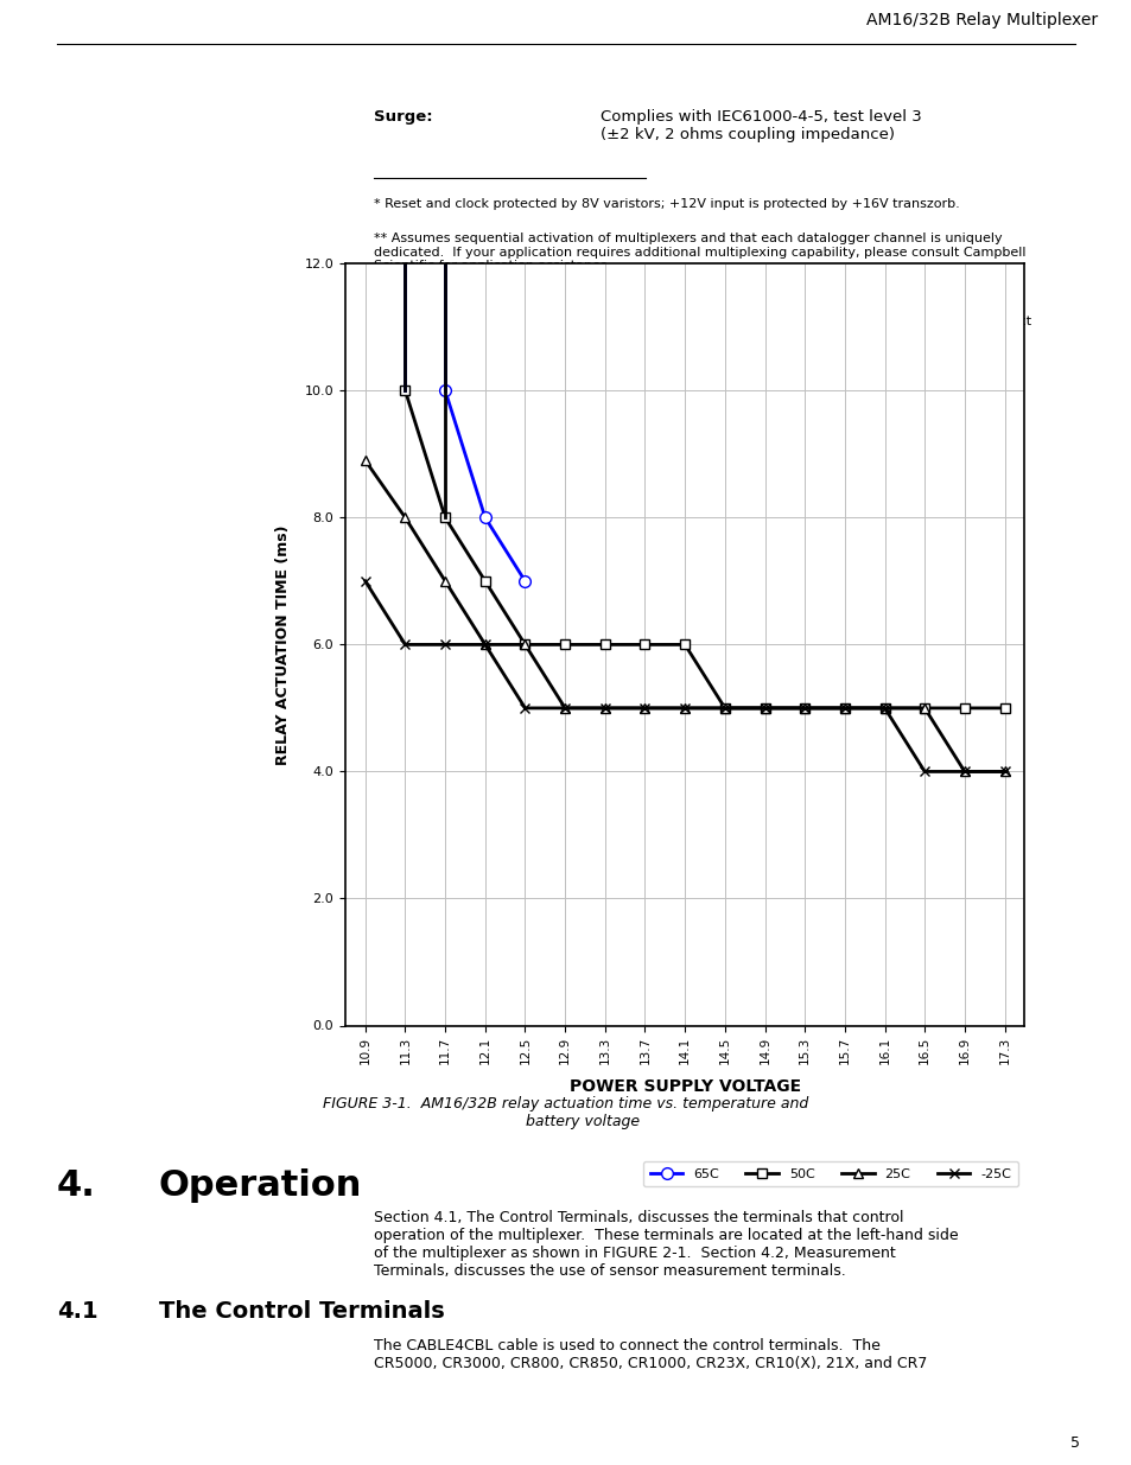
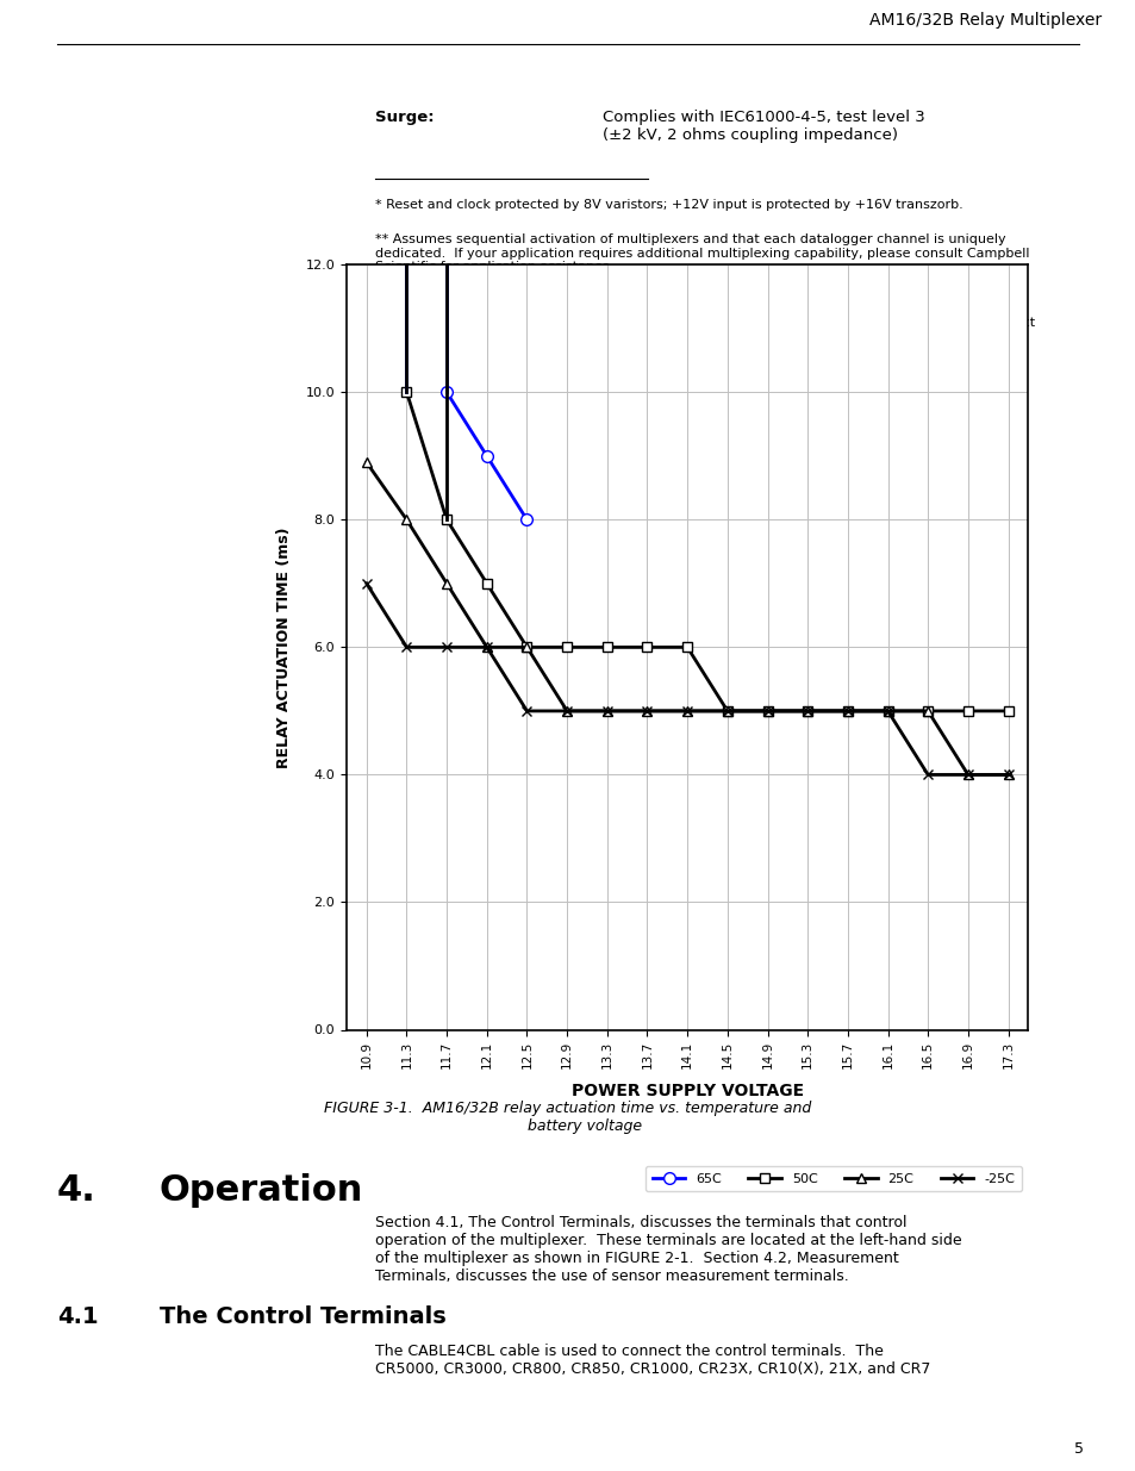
65C/12.1: 8 -> 9
65C/12.5: 7 -> 8
